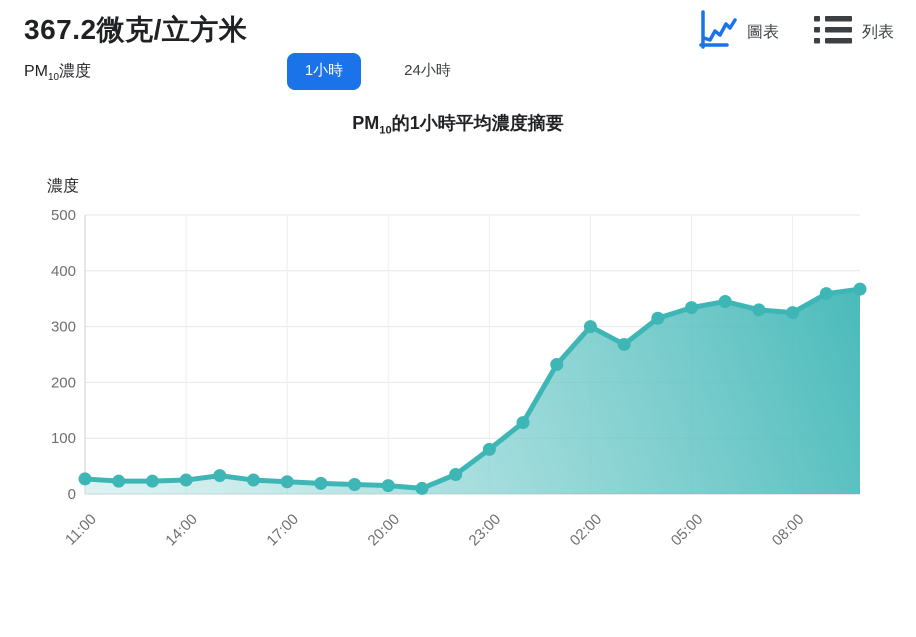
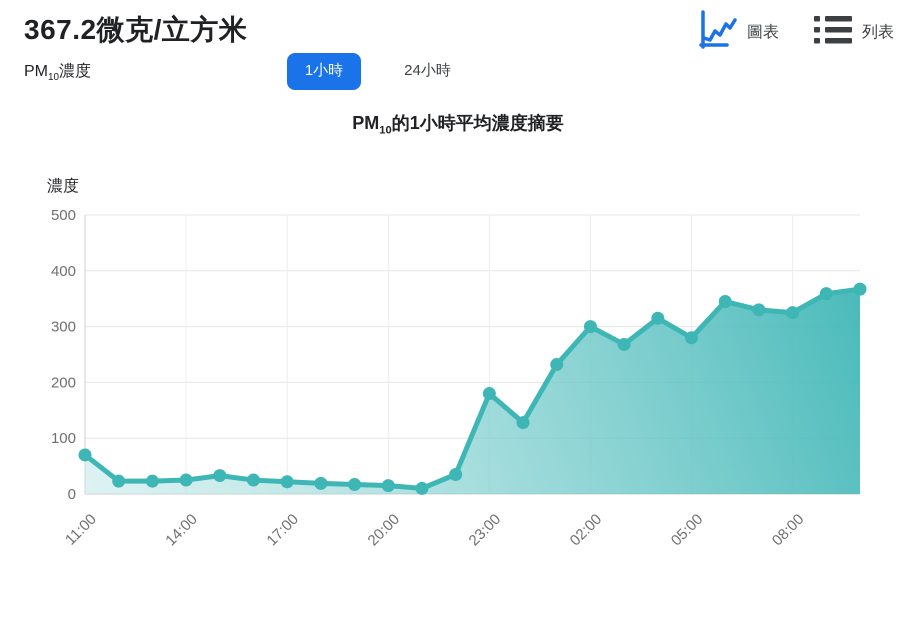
11:00: 30 -> 70
23:00: 80 -> 180
05:00: 330 -> 280
